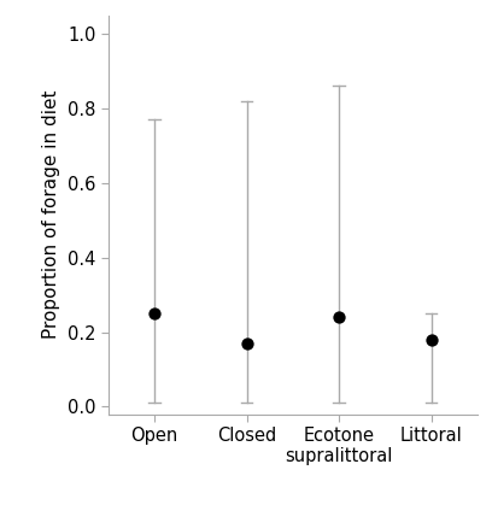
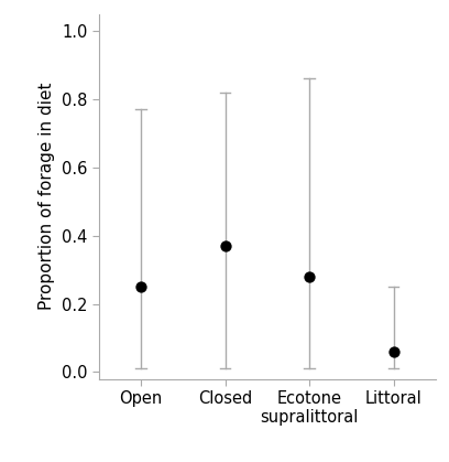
Closed: 0.17 -> 0.37
Ecotone supralittoral: 0.24 -> 0.28
Littoral: 0.18 -> 0.06
